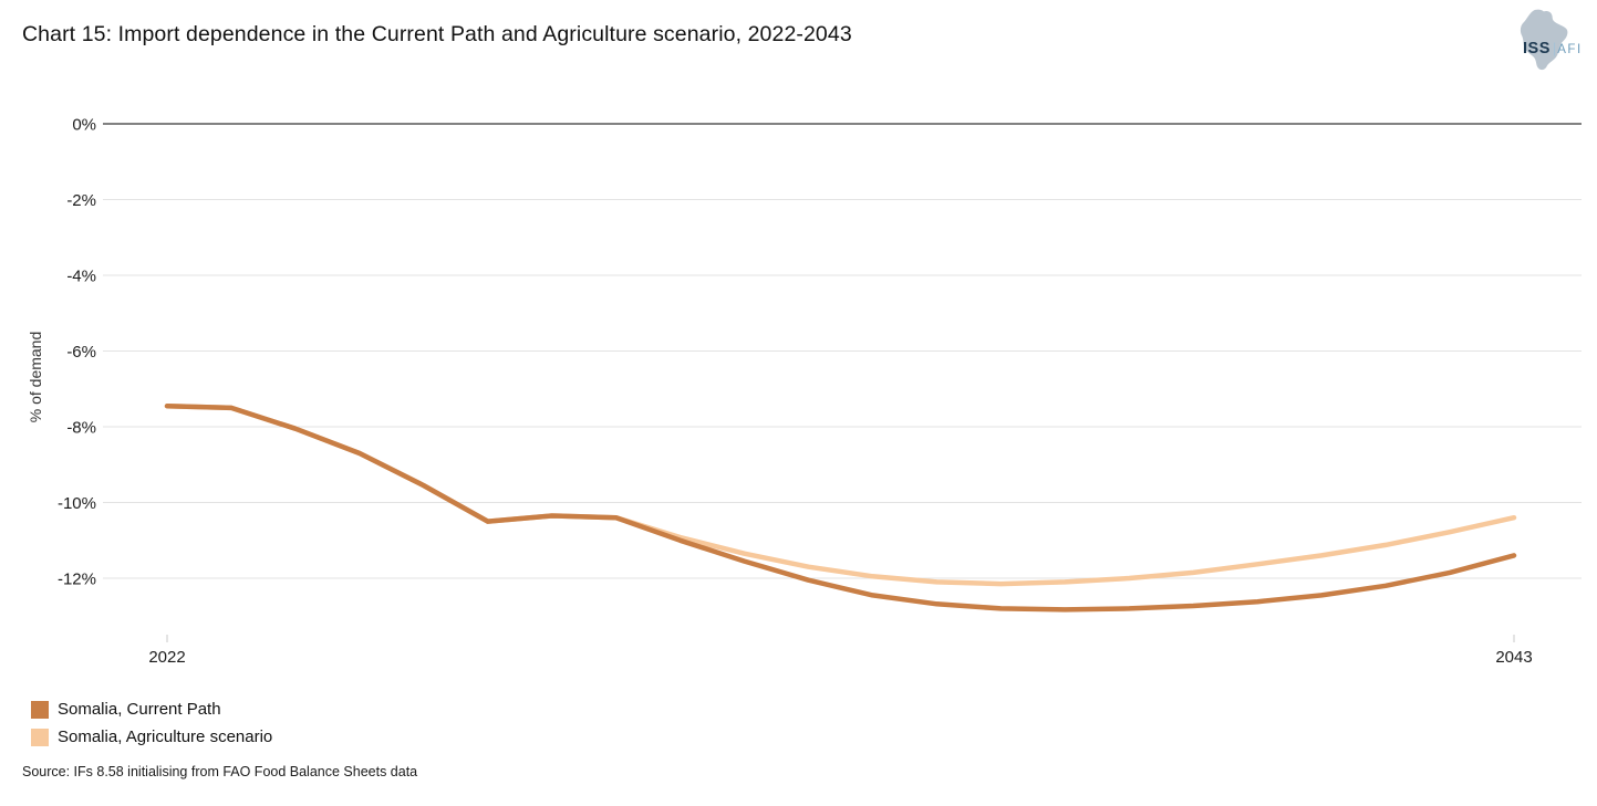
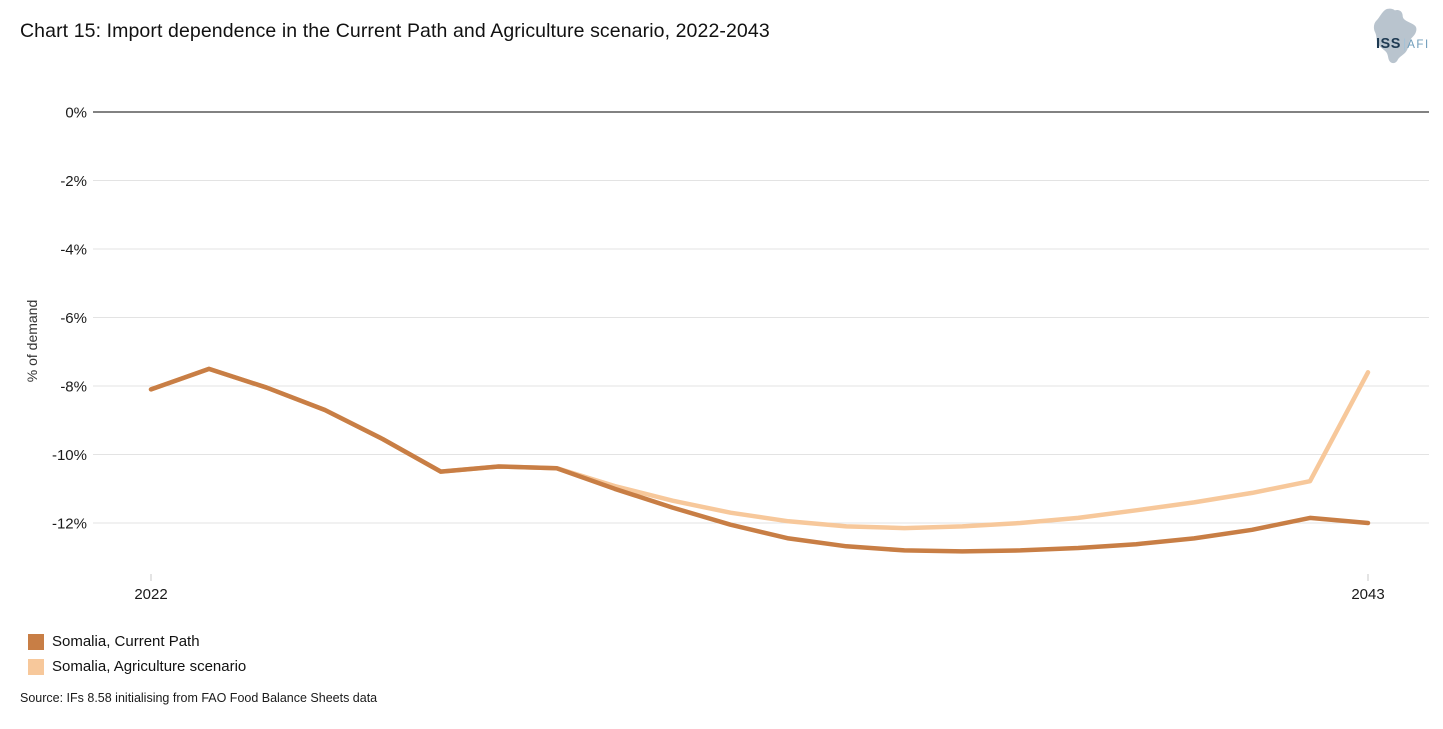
Somalia, Current Path/2022: -7.5% -> -8.1%
Somalia, Agriculture scenario/2022: -7.5% -> -8.1%
Somalia, Current Path/2043: -11.4% -> -12.0%
Somalia, Agriculture scenario/2043: -10.4% -> -7.6%
